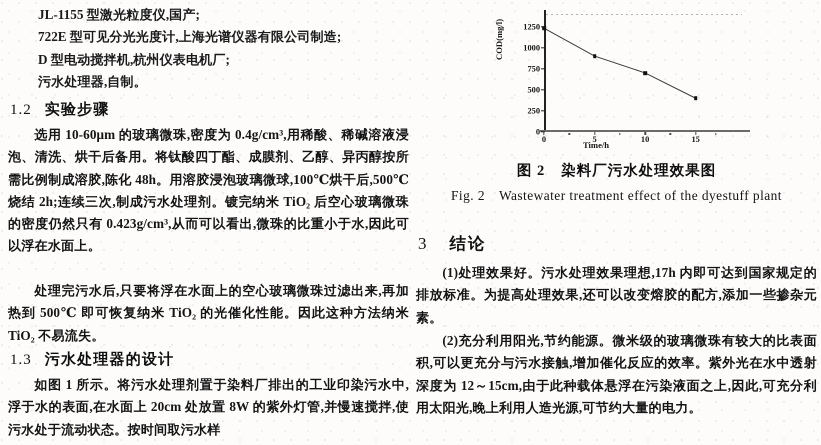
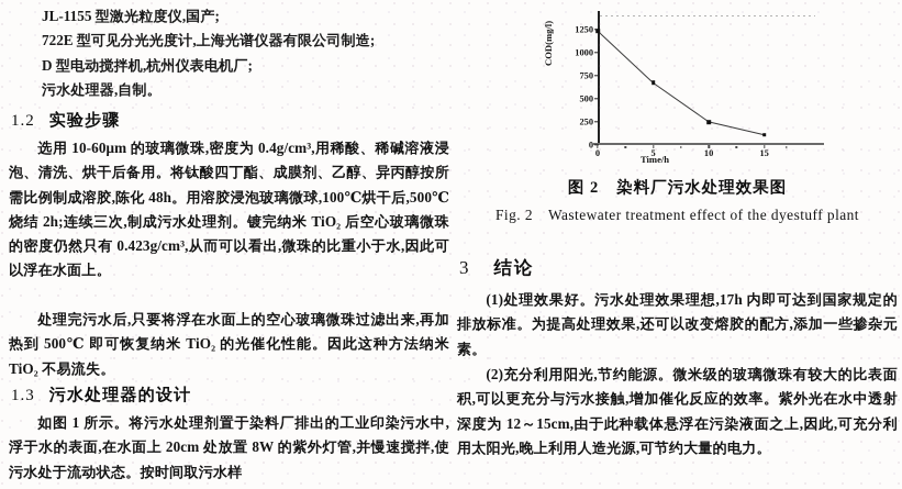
5: 900 -> 700
10: 700 -> 200
15: 400 -> 100
